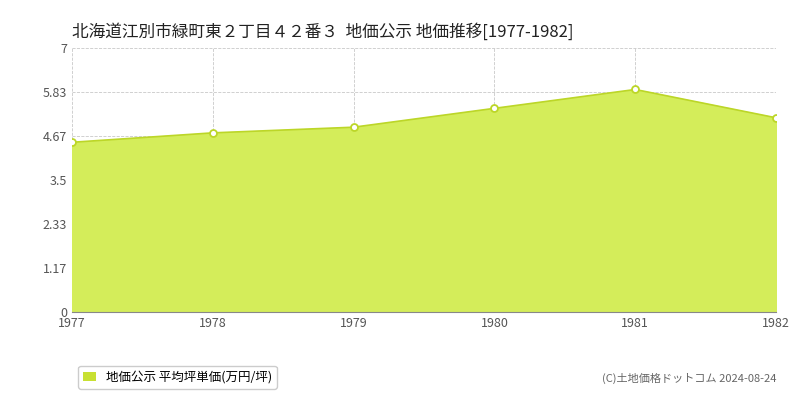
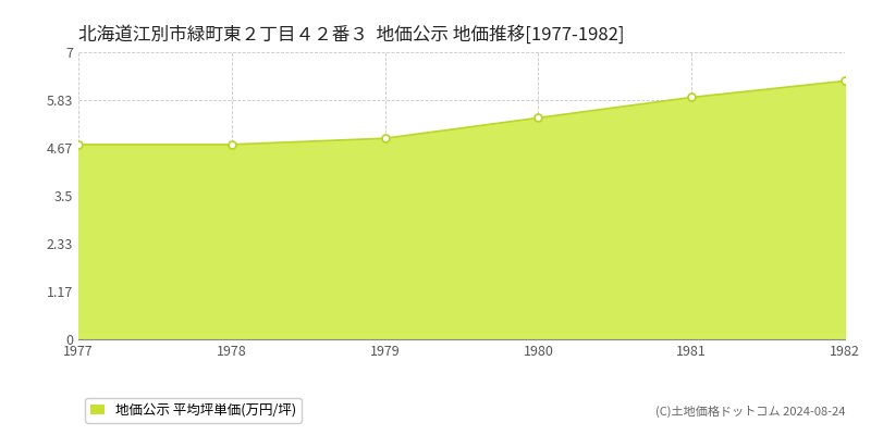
1977: 4.50 -> 4.75
1982: 5.15 -> 6.30
